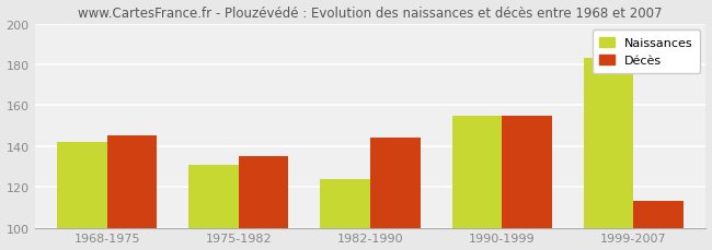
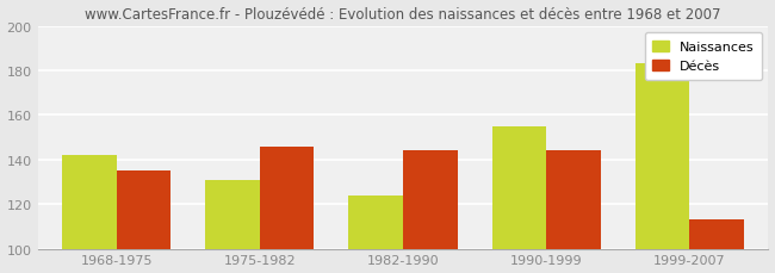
Décès/1968-1975: 145 -> 135
Décès/1975-1982: 135 -> 146
Décès/1990-1999: 155 -> 144
